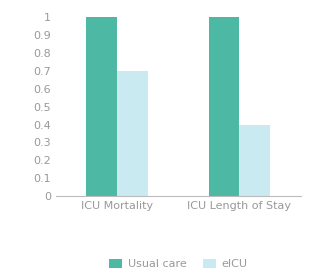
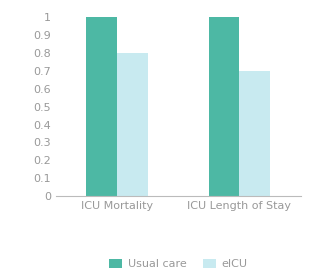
eICU/ICU Mortality: 0.7 -> 0.8
eICU/ICU Length of Stay: 0.4 -> 0.7
